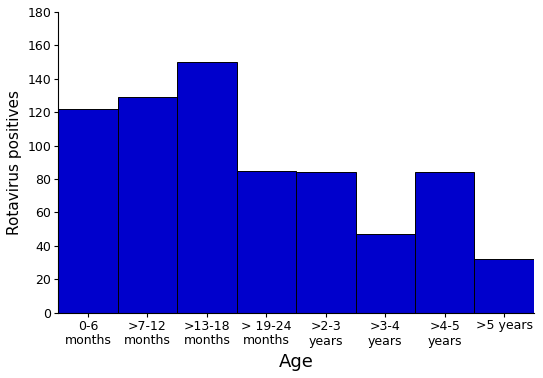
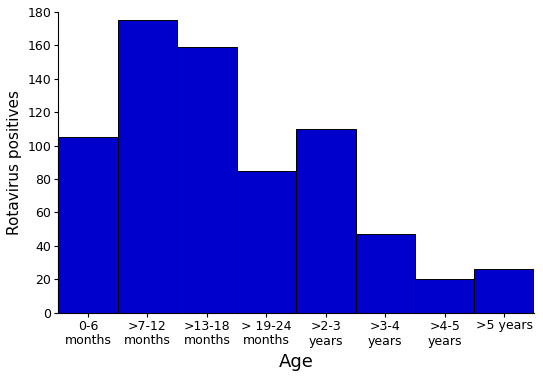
0-6 months: 122 -> 105
>7-12 months: 129 -> 175
>13-18 months: 150 -> 159
>2-3 years: 84 -> 110
>4-5 years: 84 -> 20
>5 years: 32 -> 26
